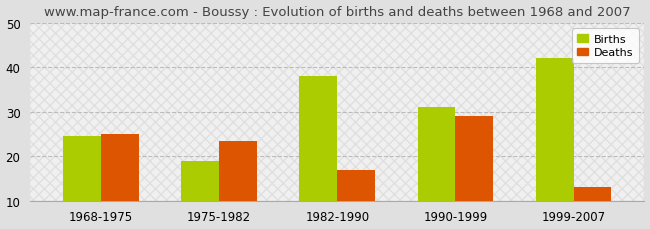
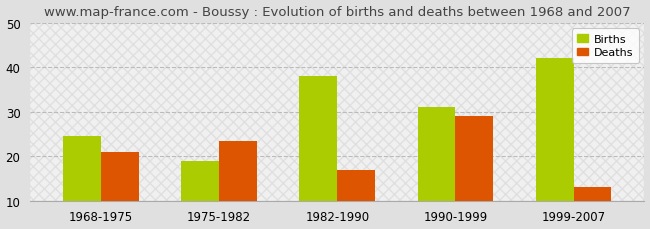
Deaths/1968-1975: 25.0 -> 21.0
